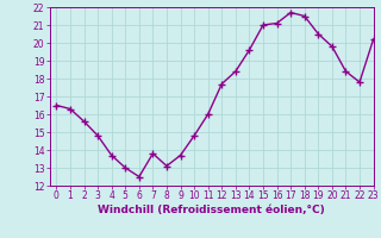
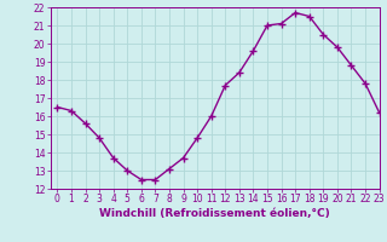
7: 13.8 -> 12.5
21: 18.4 -> 18.8
23: 20.2 -> 16.2
